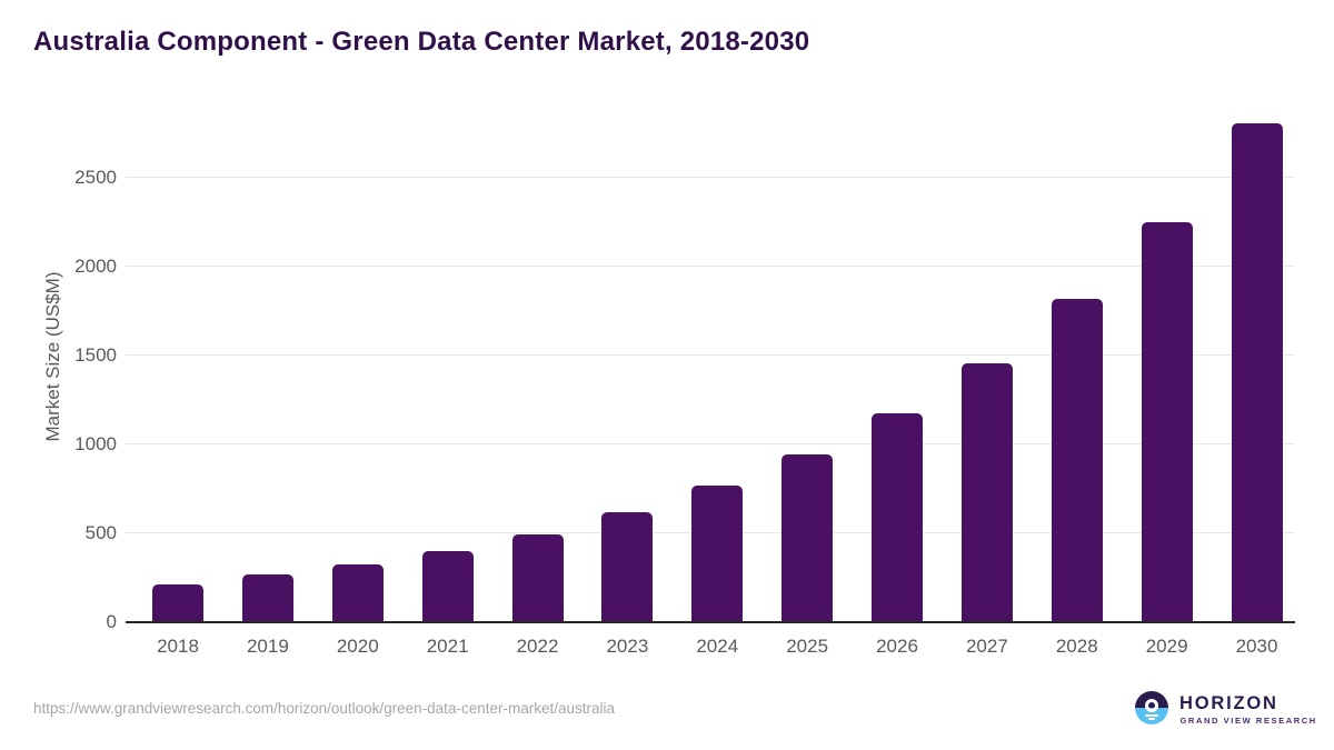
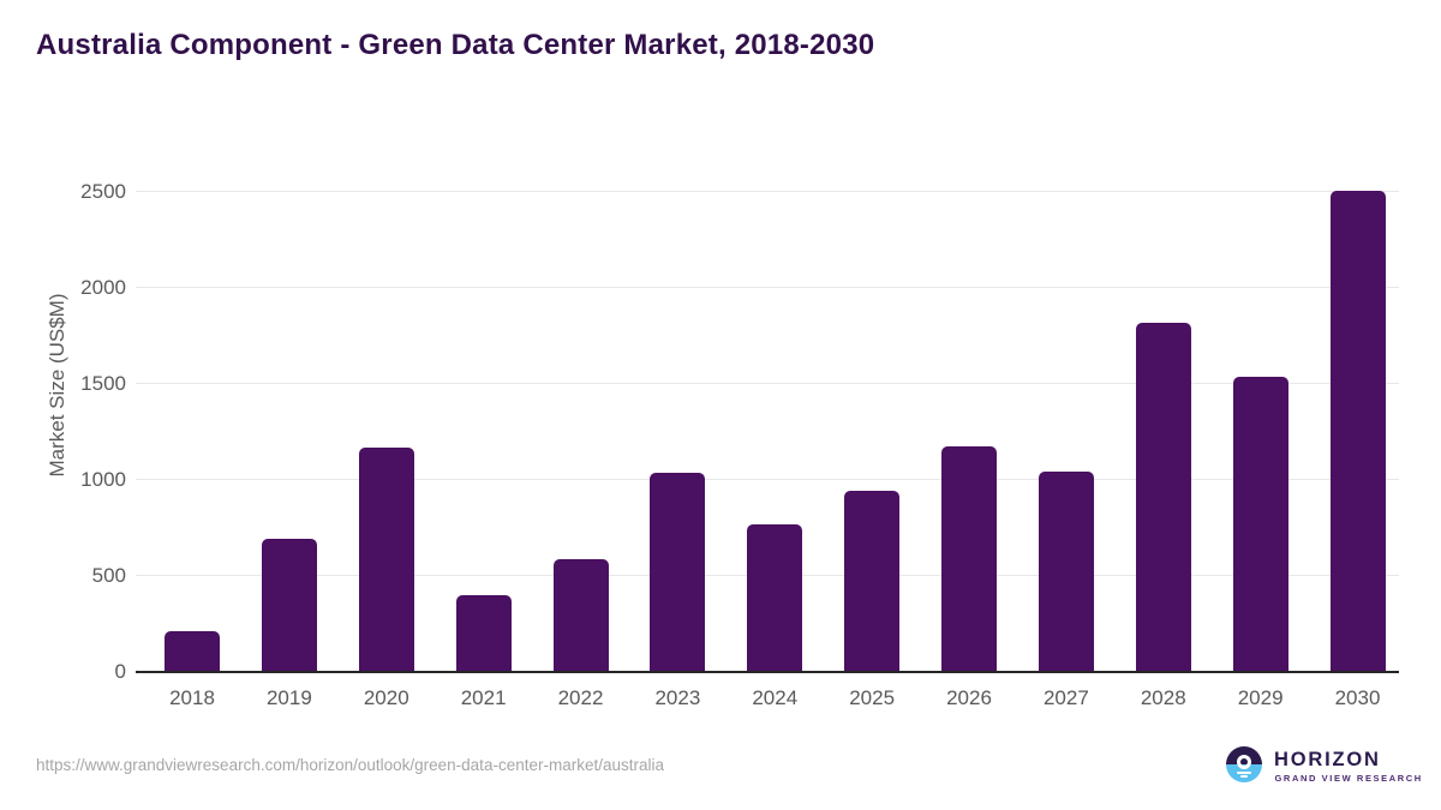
2019: 260 -> 690
2020: 320 -> 1160
2022: 490 -> 580
2023: 610 -> 1030
2027: 1450 -> 1040
2029: 2240 -> 1530
2030: 2800 -> 2500
